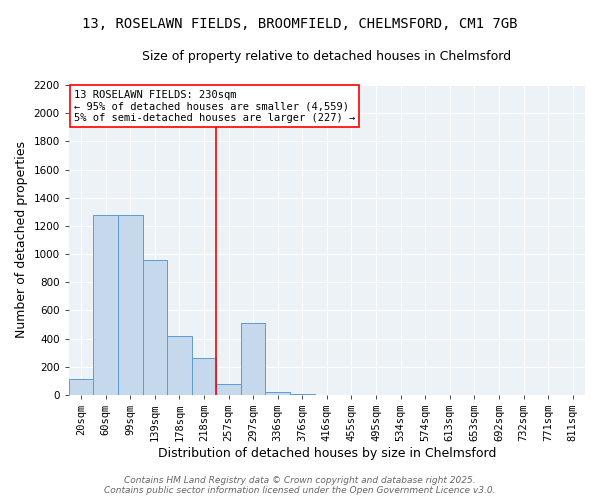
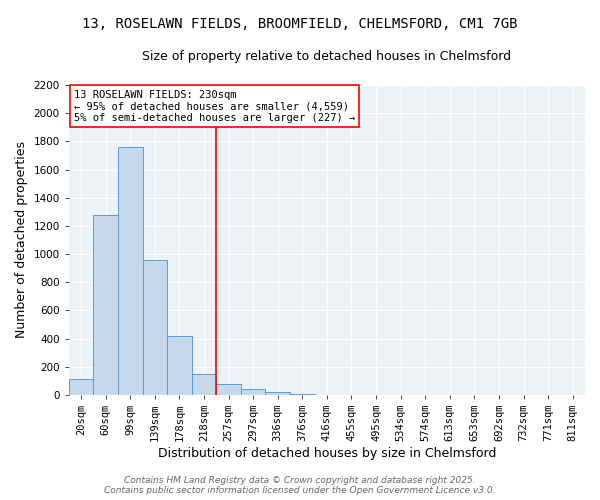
99sqm: 1280 -> 1760
218sqm: 260 -> 150
297sqm: 510 -> 40
